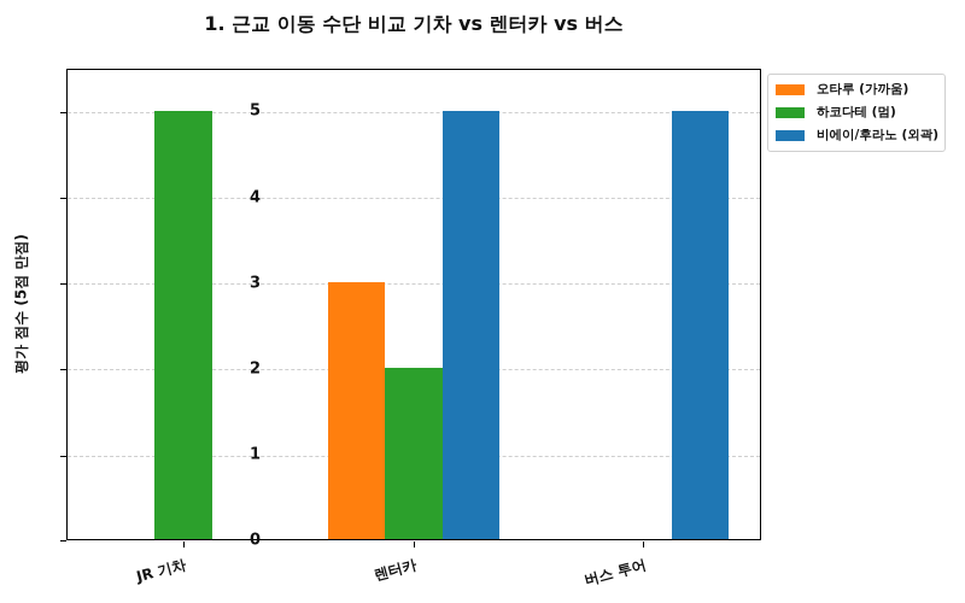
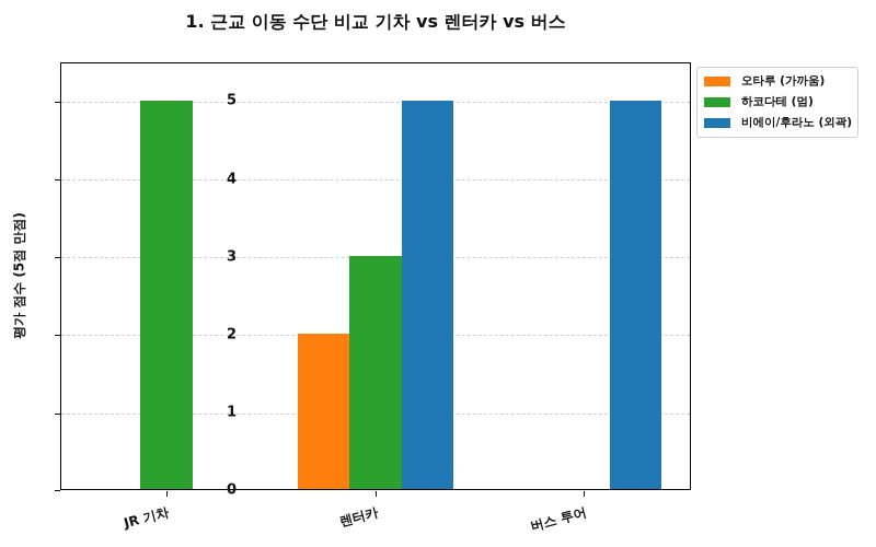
오타루 (가까움)/렌터카: 3 -> 2
하코다테 (멈)/렌터카: 2 -> 3
